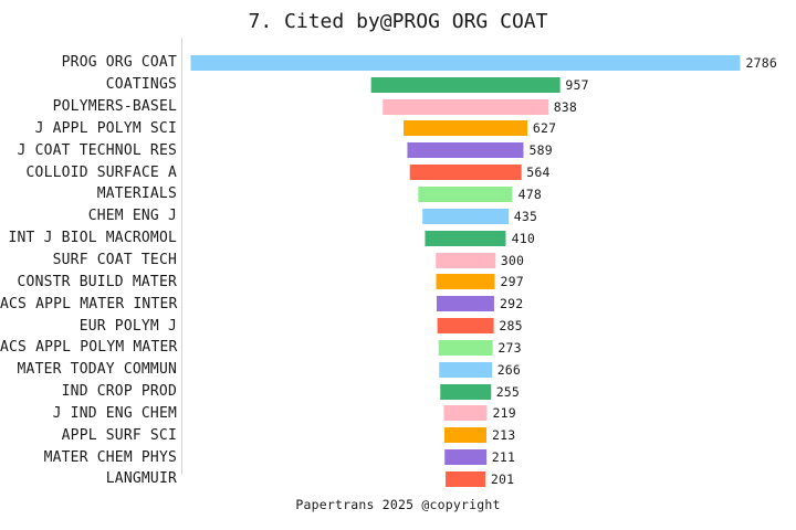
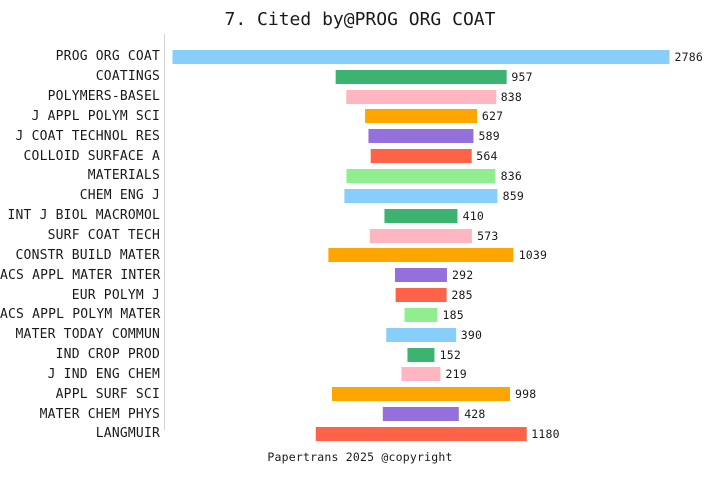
MATERIALS: 478 -> 836
CHEM ENG J: 435 -> 859
SURF COAT TECH: 300 -> 573
CONSTR BUILD MATER: 297 -> 1039
ACS APPL POLYM MATER: 273 -> 185
MATER TODAY COMMUN: 266 -> 390
IND CROP PROD: 255 -> 152
APPL SURF SCI: 213 -> 998
MATER CHEM PHYS: 211 -> 428
LANGMUIR: 201 -> 1180
